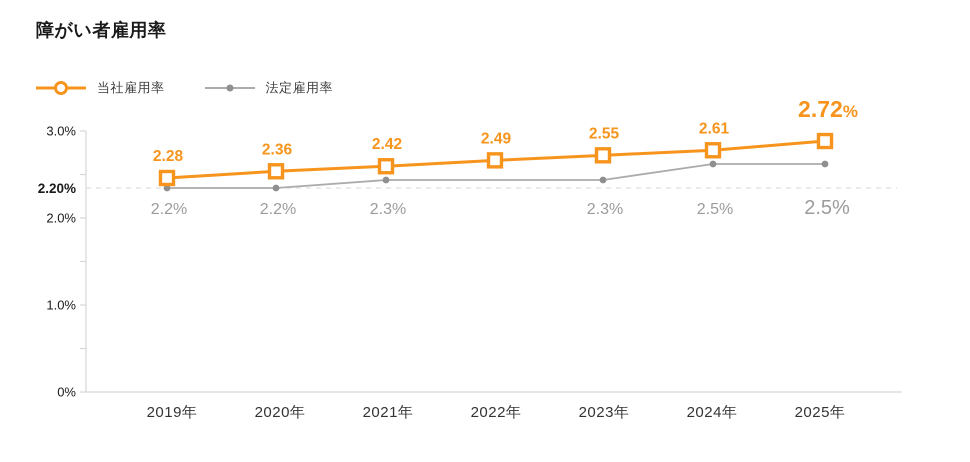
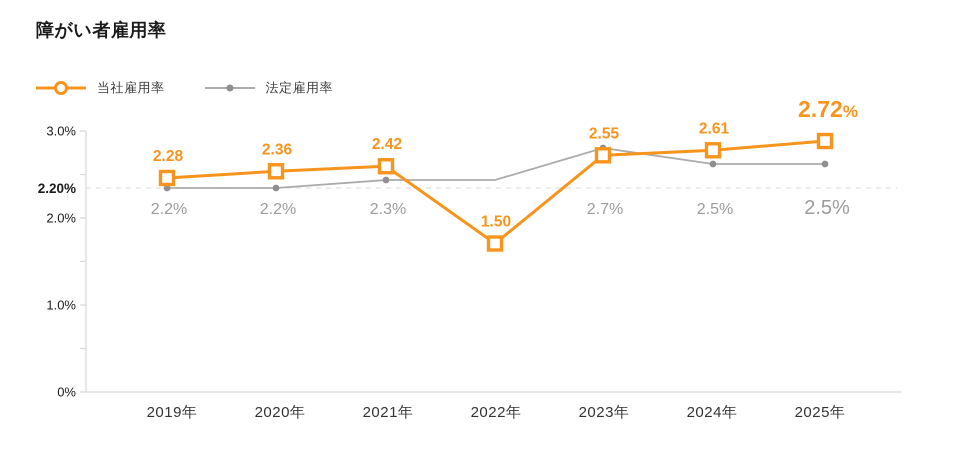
当社雇用率/2022年: 2.49 -> 1.50
法定雇用率/2023年: 2.3% -> 2.7%
